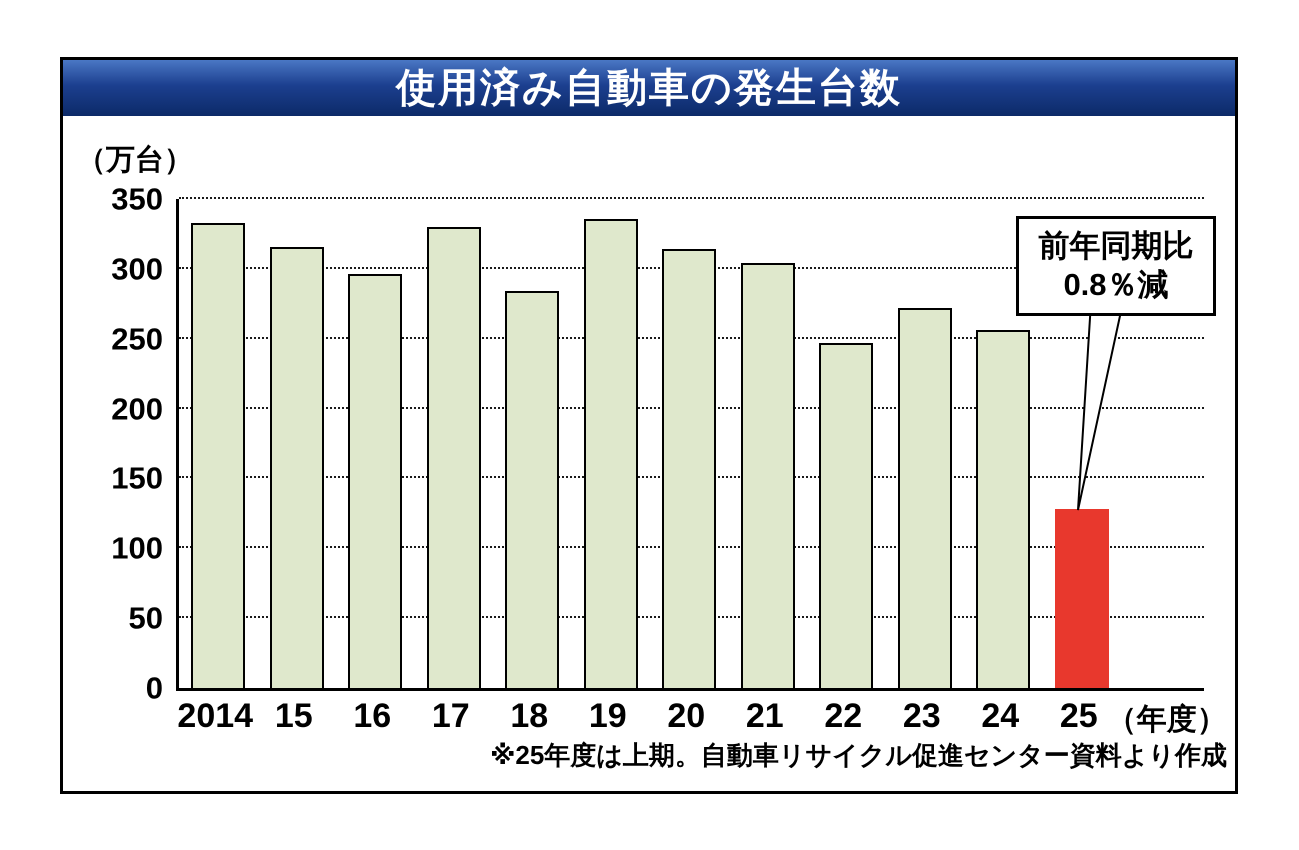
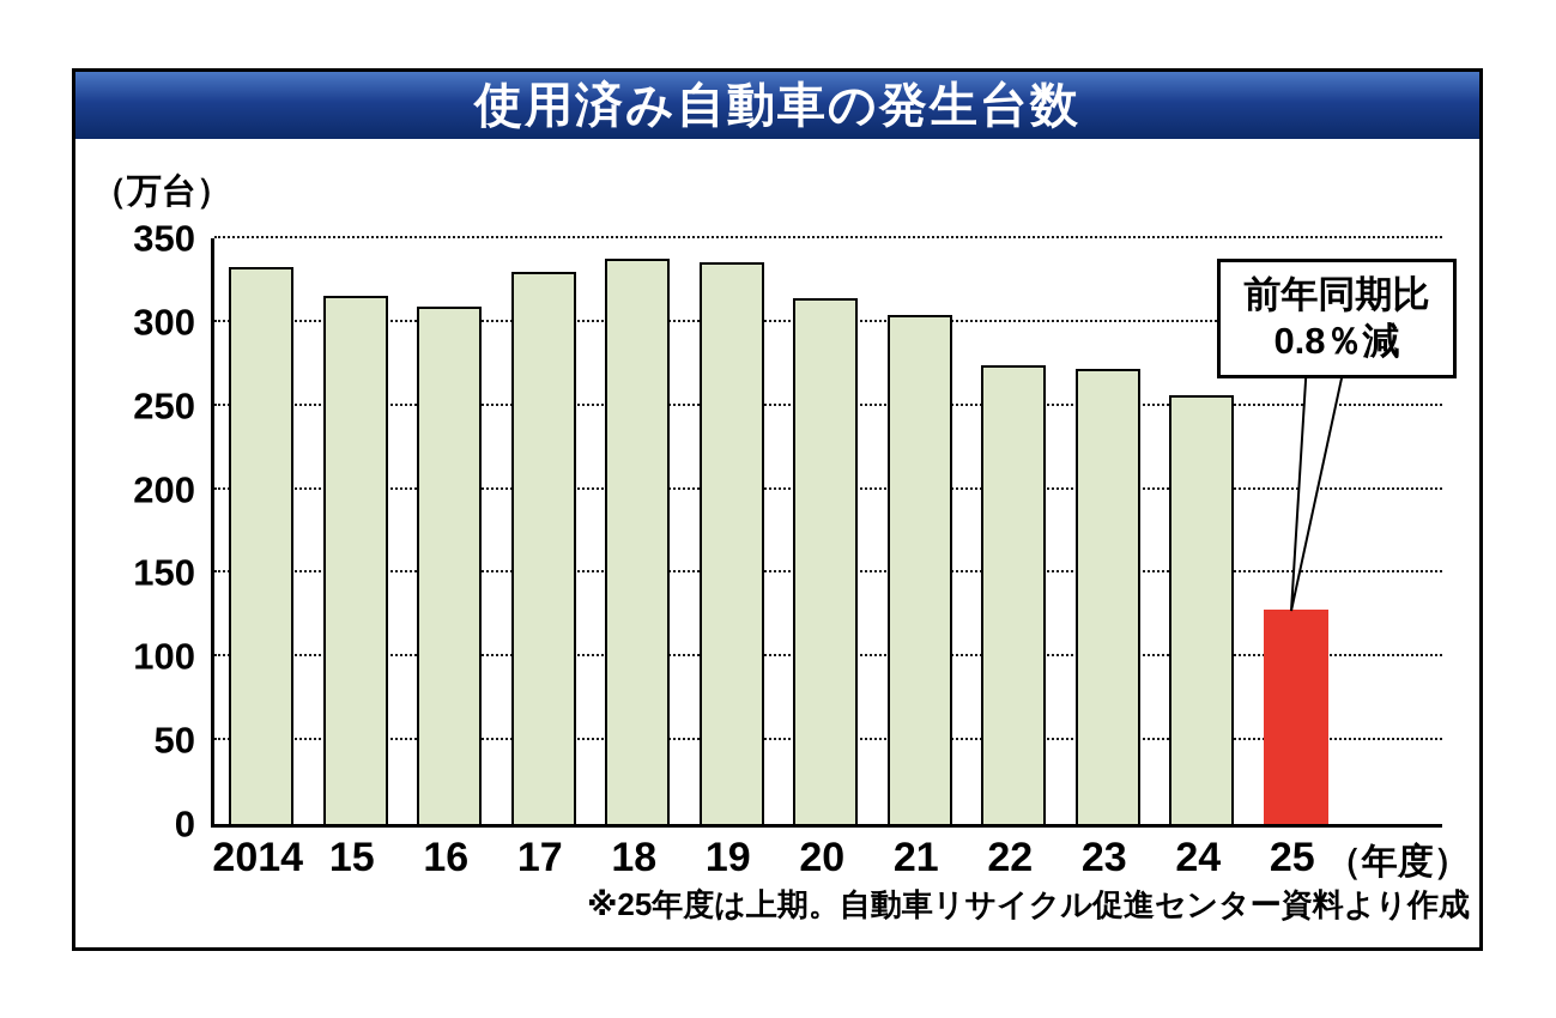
16: 296 -> 309
18: 284 -> 338
22: 247 -> 274
